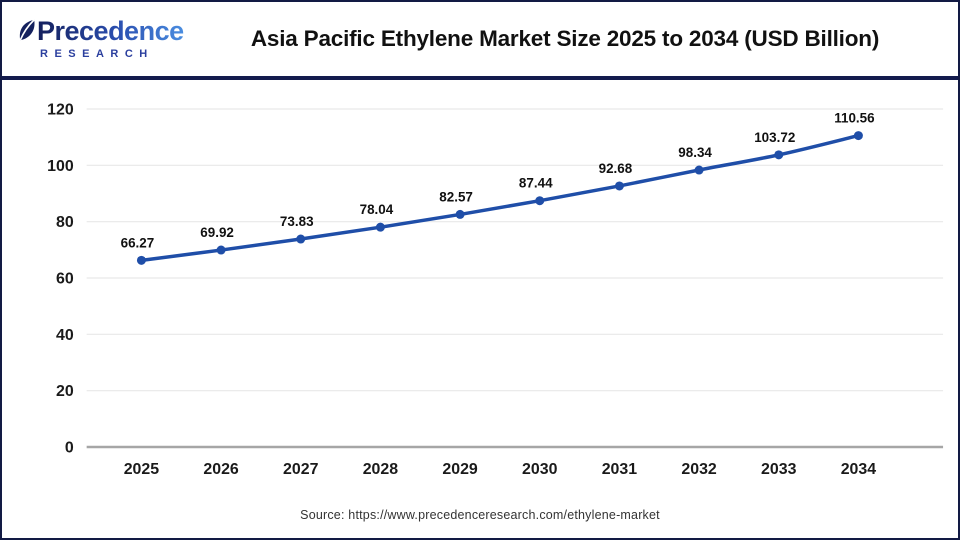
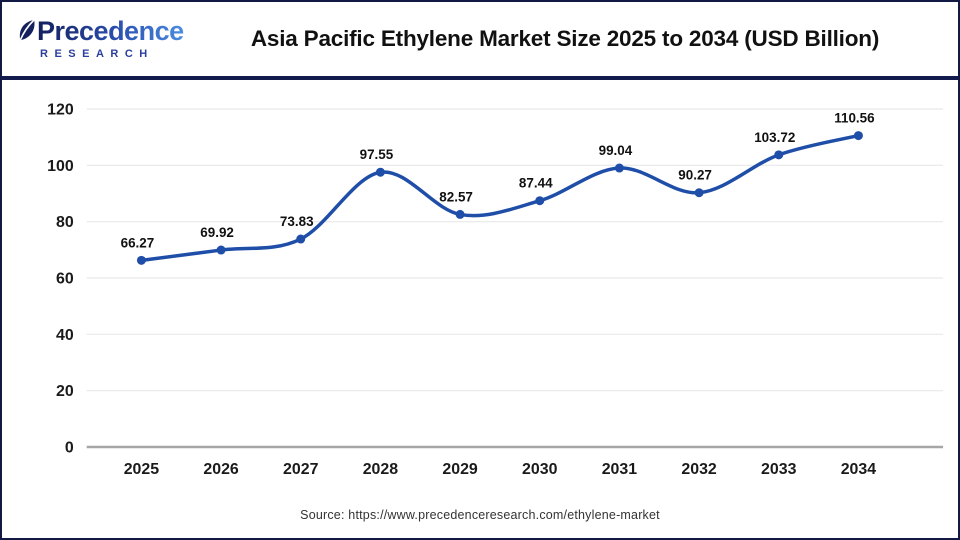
2028: 78.04 -> 97.55
2031: 92.68 -> 99.04
2032: 98.34 -> 90.27
